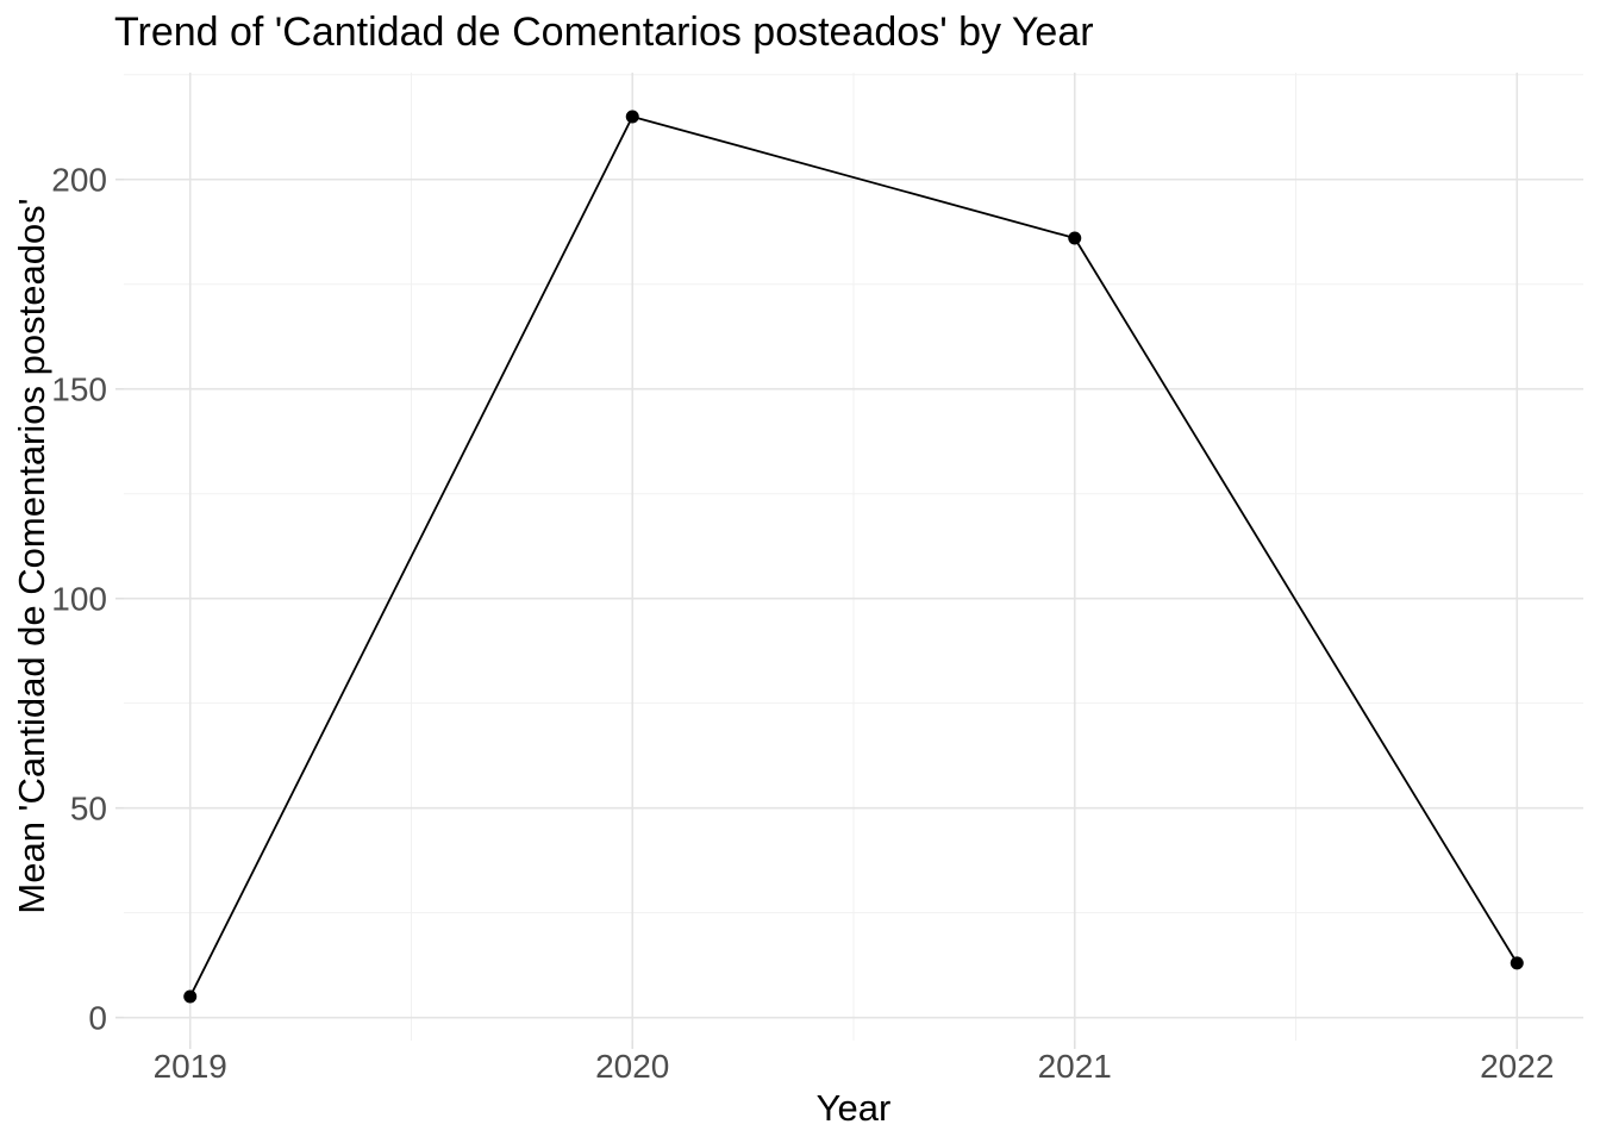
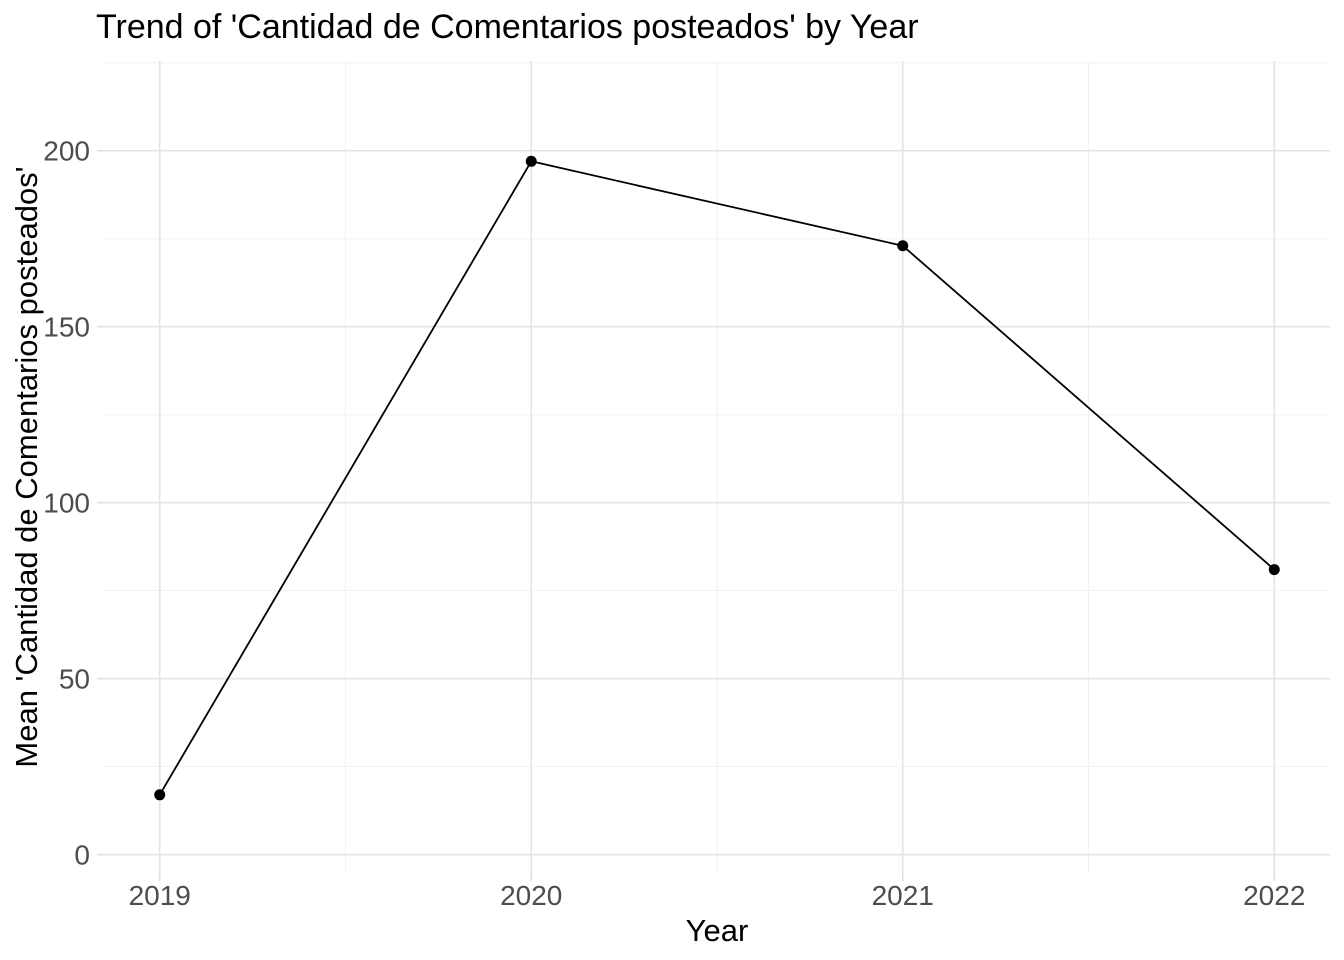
2019: 5 -> 17
2020: 215 -> 197
2021: 186 -> 173
2022: 13 -> 81
